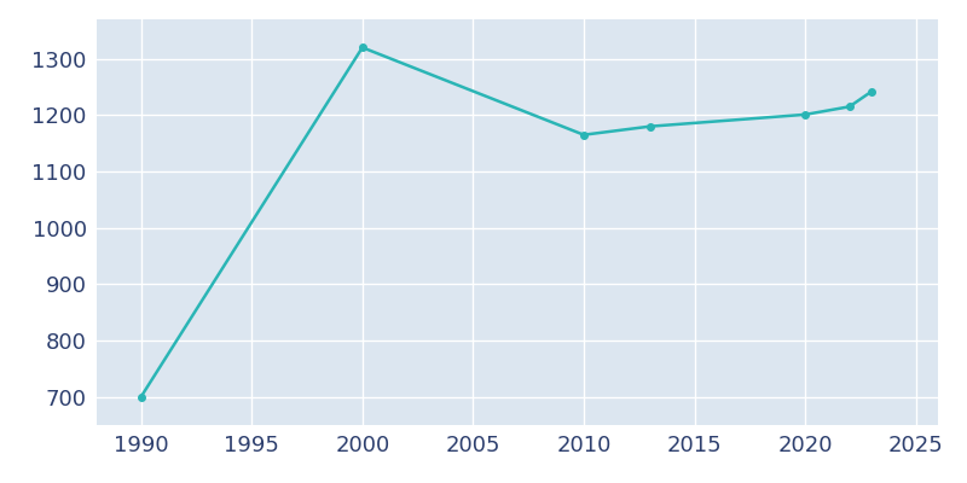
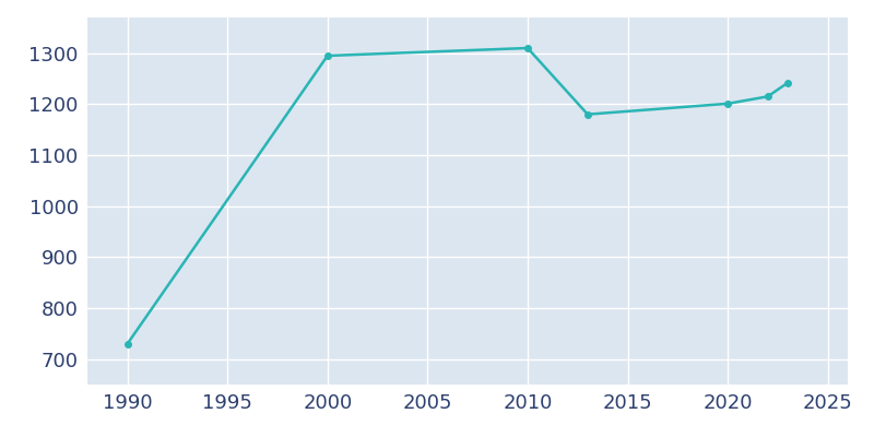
1990: 700 -> 730
2000: 1320 -> 1295
2010: 1165 -> 1310
